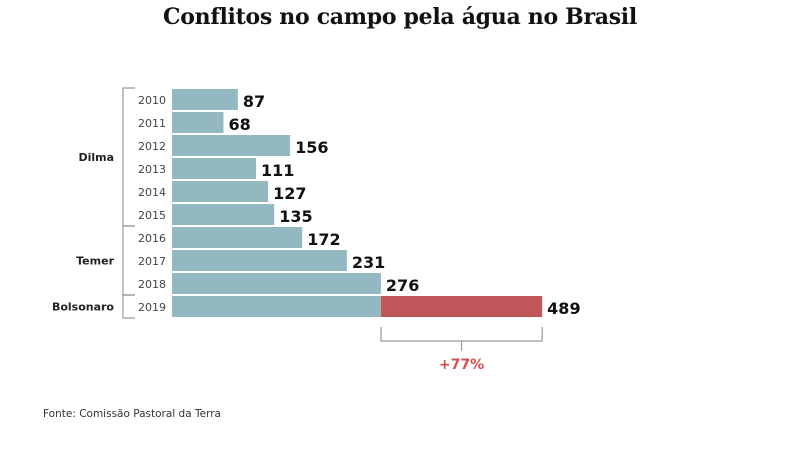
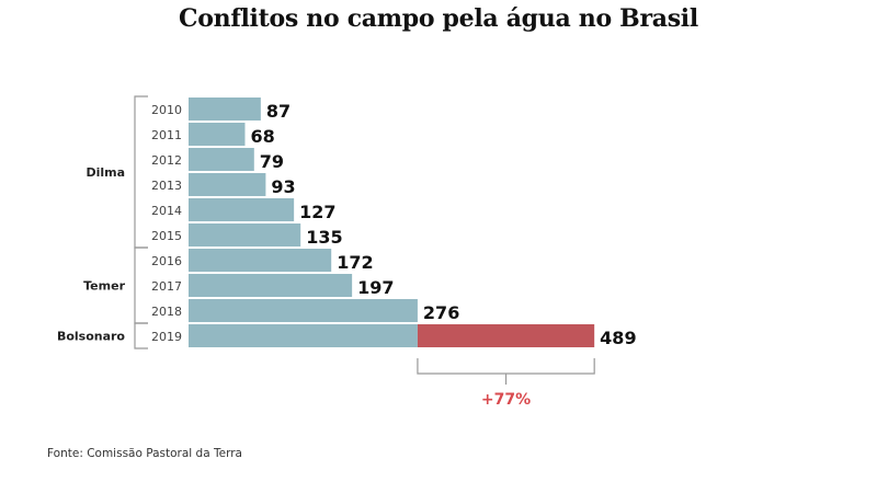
2012: 156 -> 79
2013: 111 -> 93
2017: 231 -> 197
